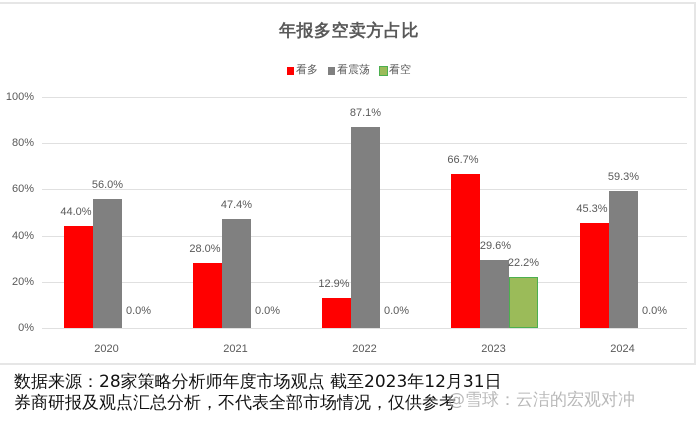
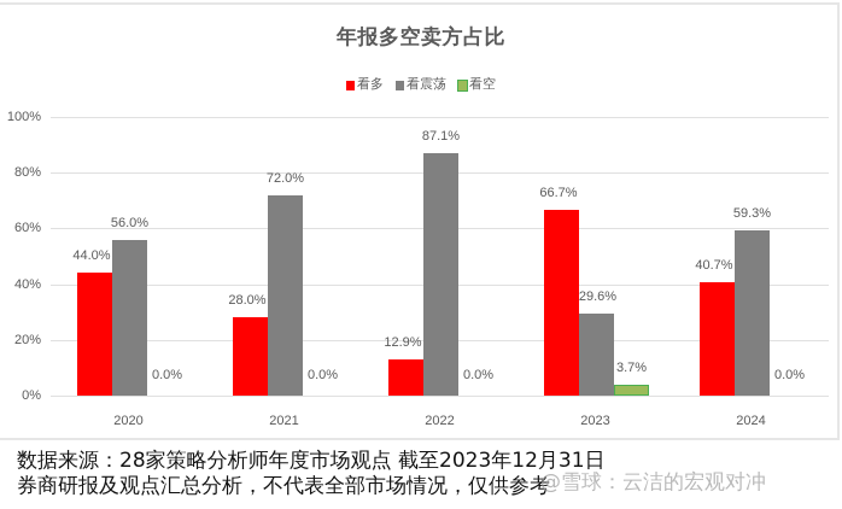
看震荡/2021: 47.4% -> 72.0%
看空/2023: 22.2% -> 3.7%
看多/2024: 45.3% -> 40.7%
